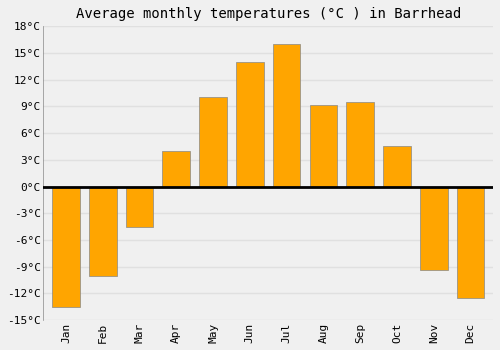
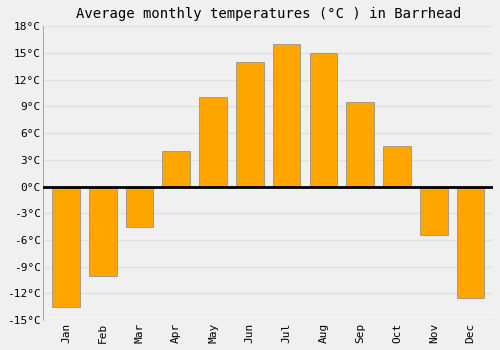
Aug: 9.2°C -> 15.0°C
Nov: -9.4°C -> -5.5°C
